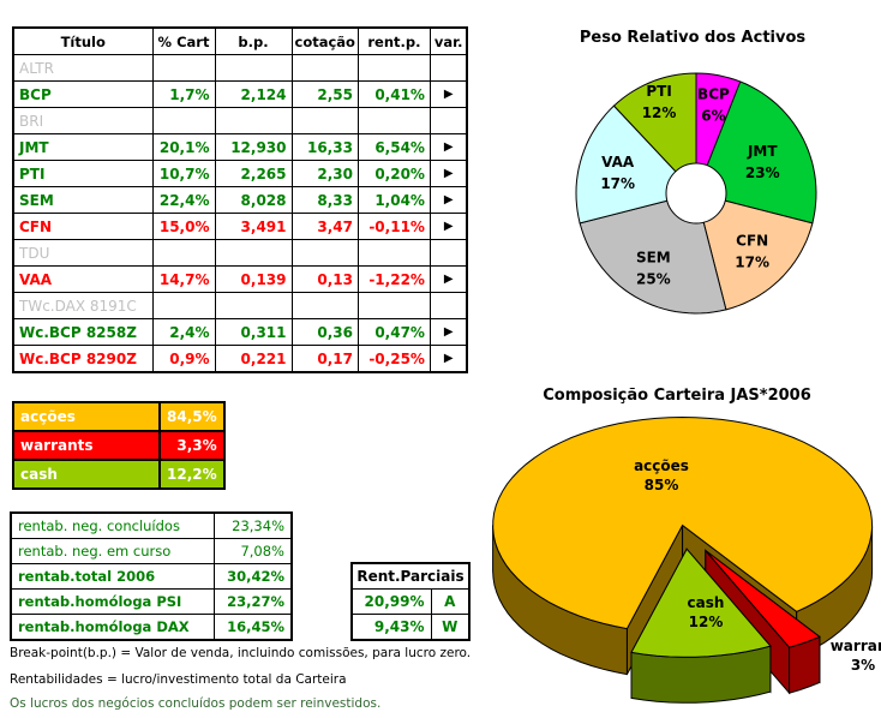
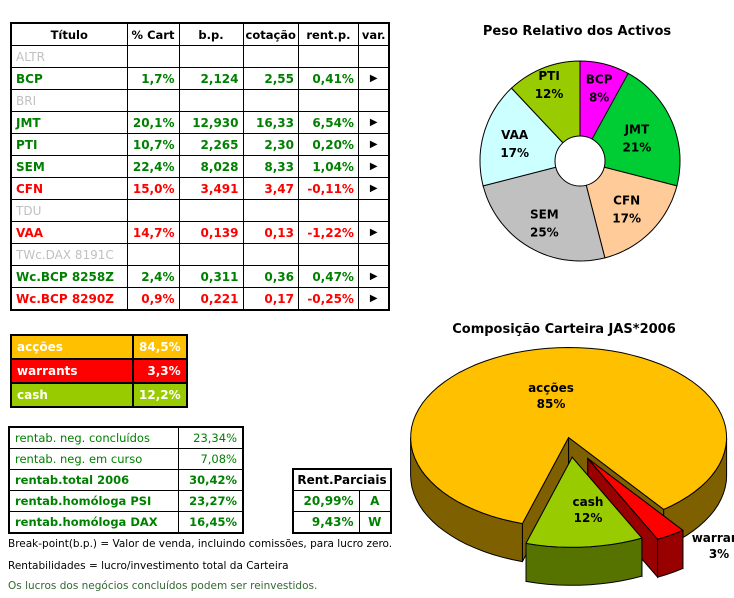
Peso Relativo dos Activos/BCP: 6% -> 8%
Peso Relativo dos Activos/JMT: 23% -> 21%
